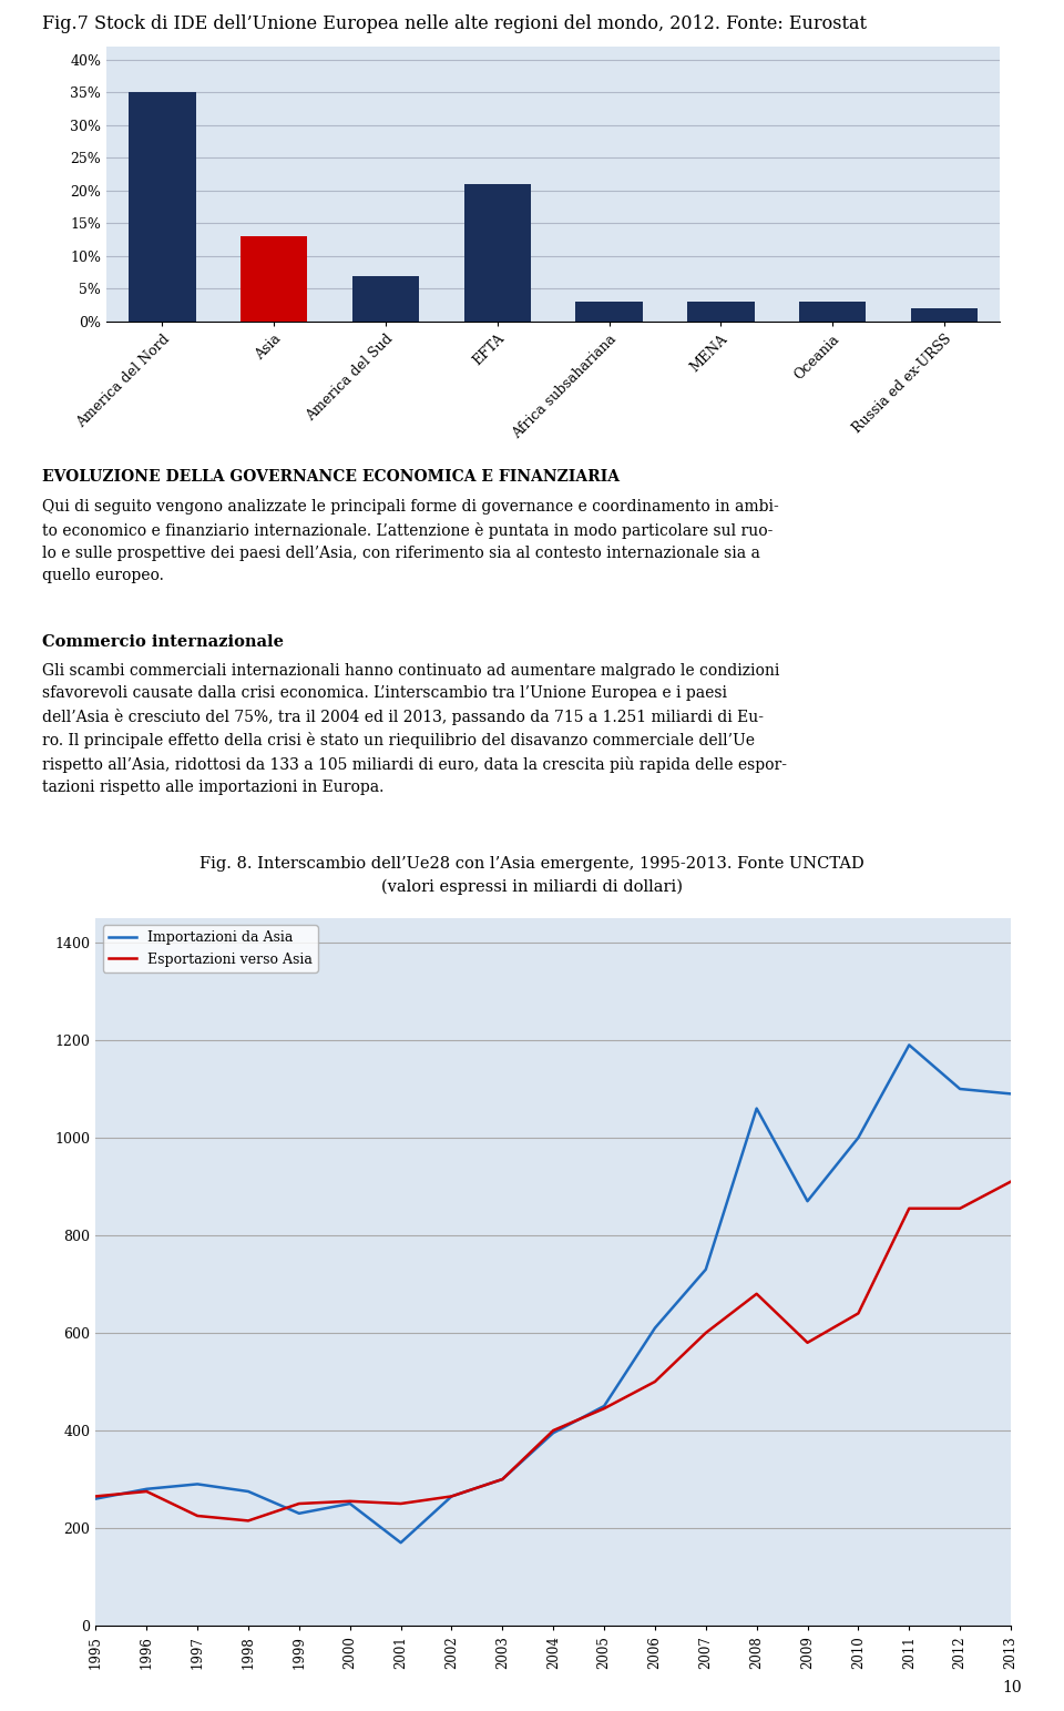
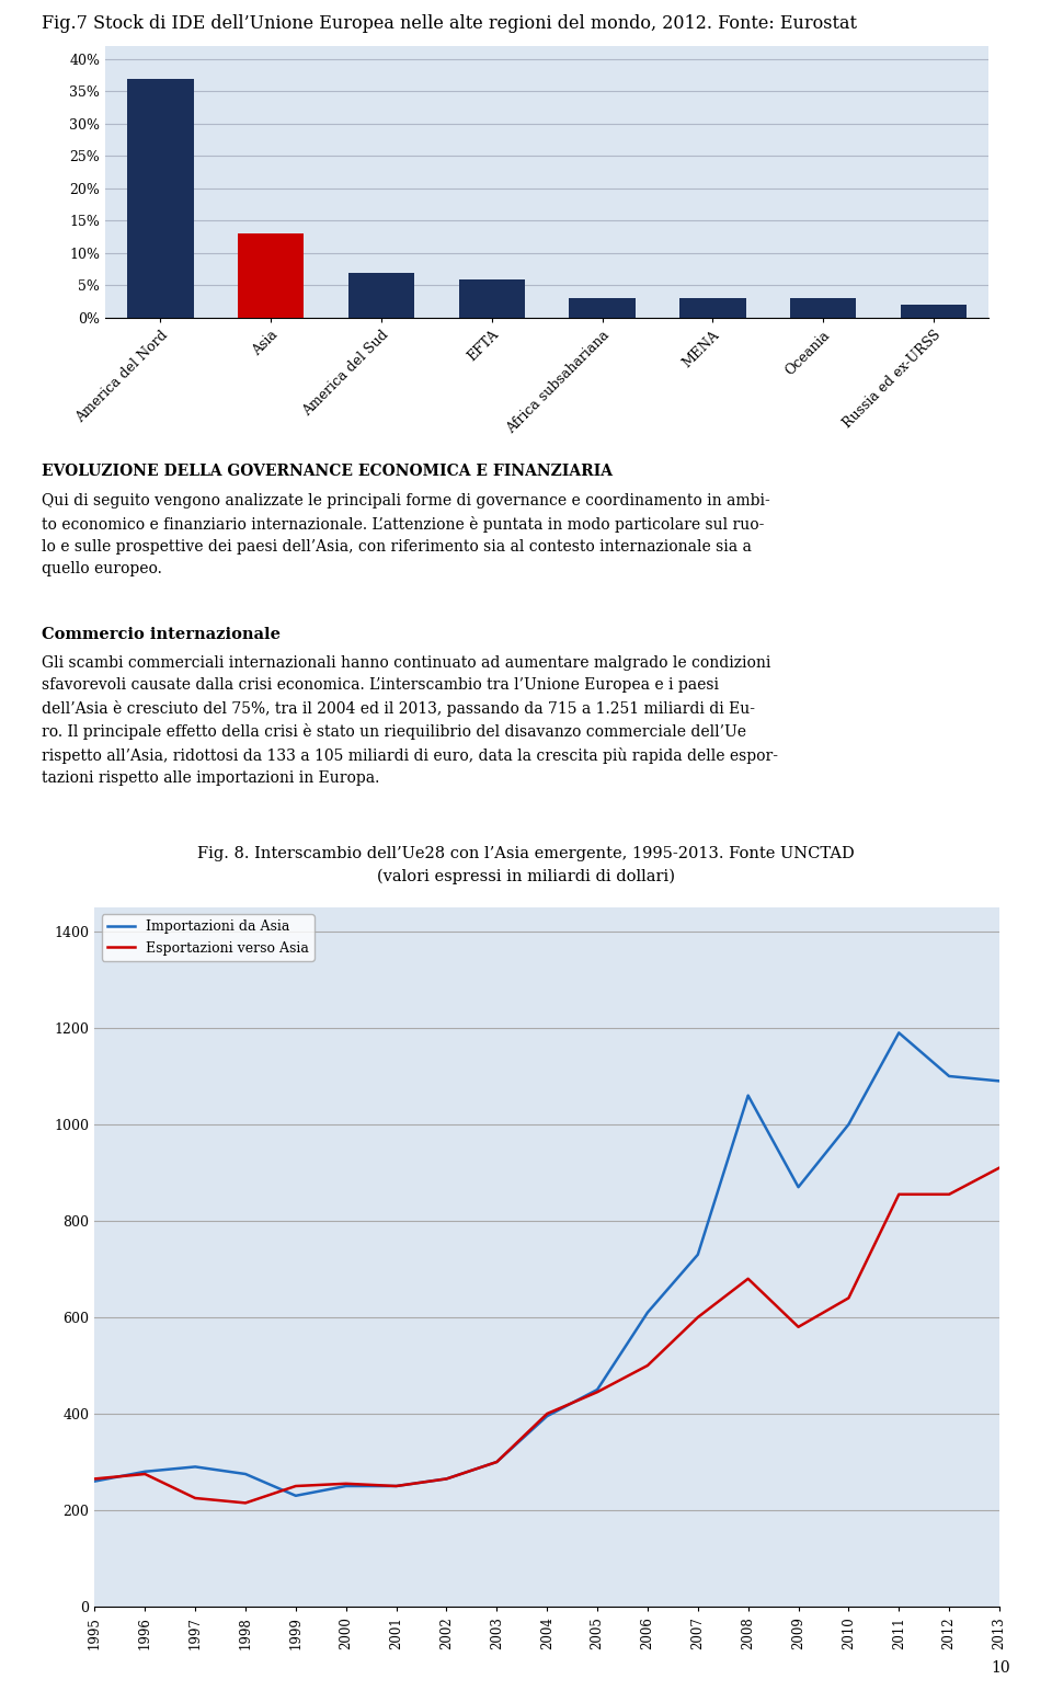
America del Nord: 35% -> 37%
EFTA: 21% -> 6%
Importazioni da Asia/2001: 170 -> 250
